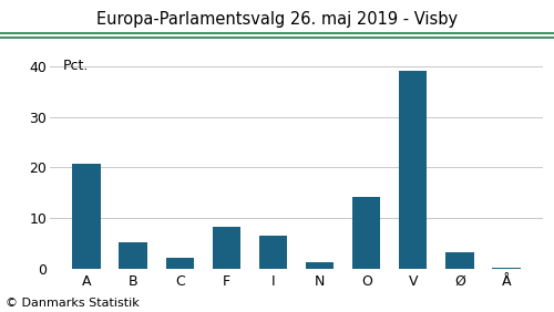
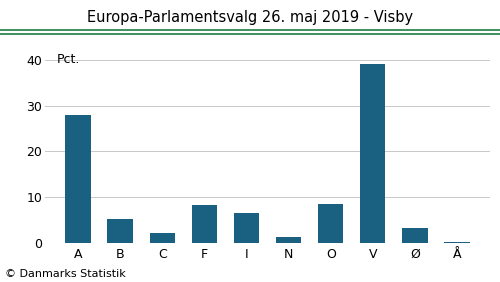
A: 20.6 -> 28.0
O: 14.2 -> 8.5
